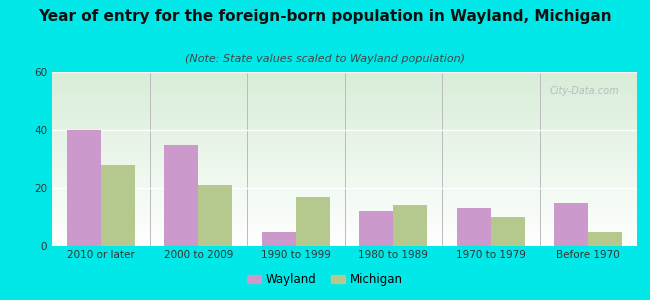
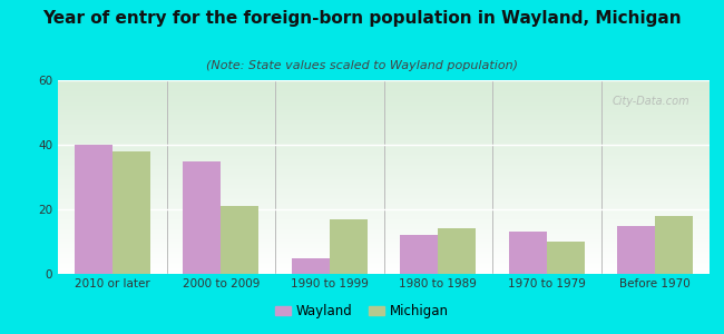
Michigan/2010 or later: 28 -> 38
Michigan/Before 1970: 5 -> 18
